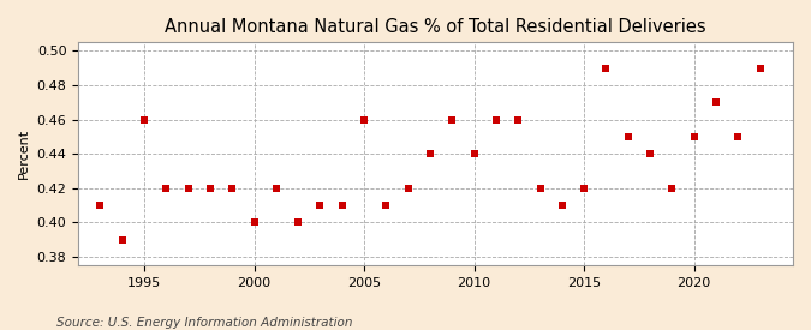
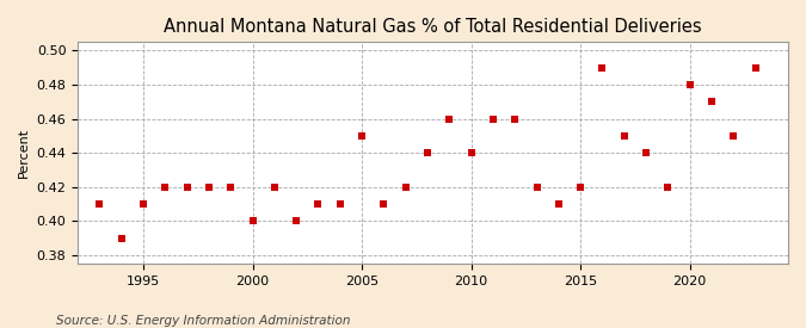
1995: 0.46 -> 0.41
2005: 0.46 -> 0.45
2020: 0.45 -> 0.48
